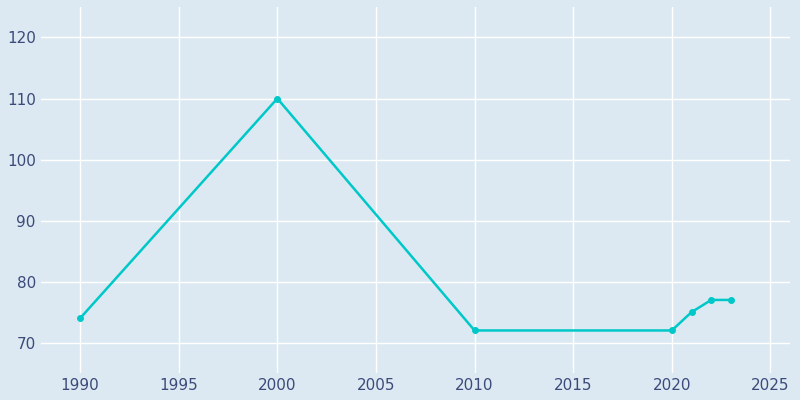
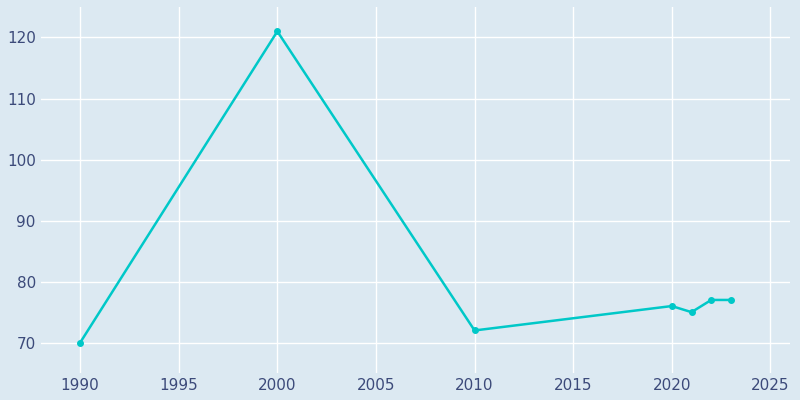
1990: 74 -> 70
2000: 110 -> 121
2020: 72 -> 76
